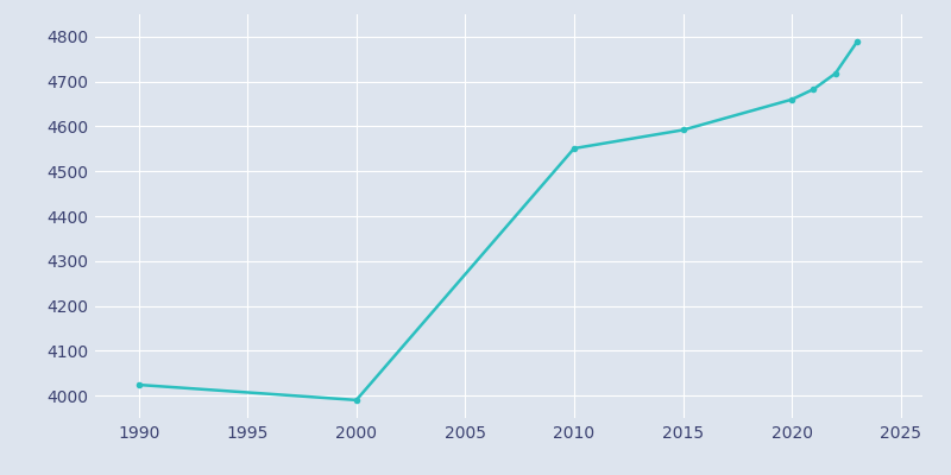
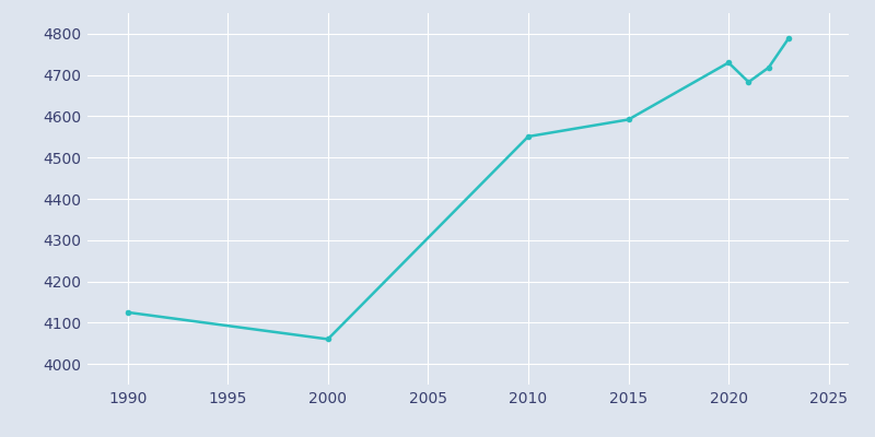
1990: 4024 -> 4125
2000: 3990 -> 4060
2020: 4660 -> 4730
